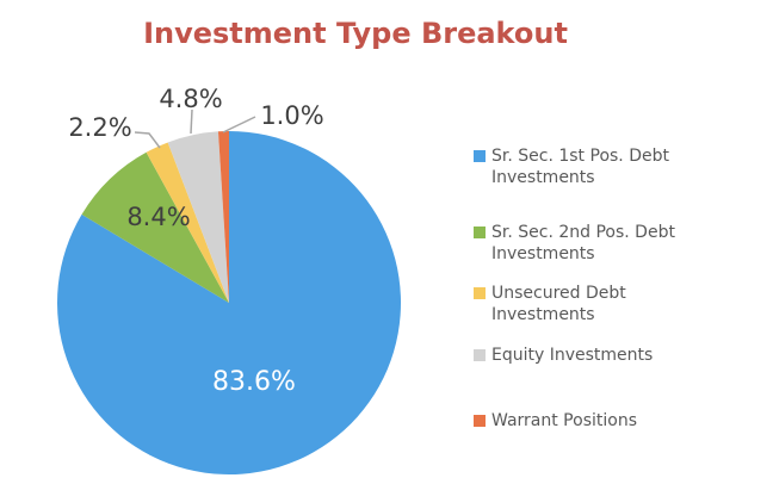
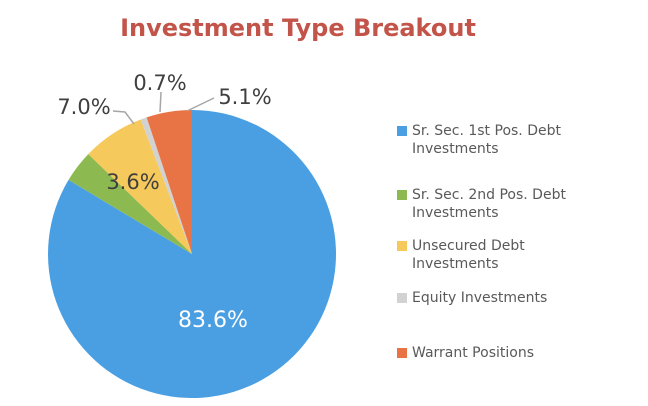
Sr. Sec. 2nd Pos. Debt Investments: 8.4% -> 3.6%
Unsecured Debt Investments: 2.2% -> 7.0%
Equity Investments: 4.8% -> 0.7%
Warrant Positions: 1.0% -> 5.1%
